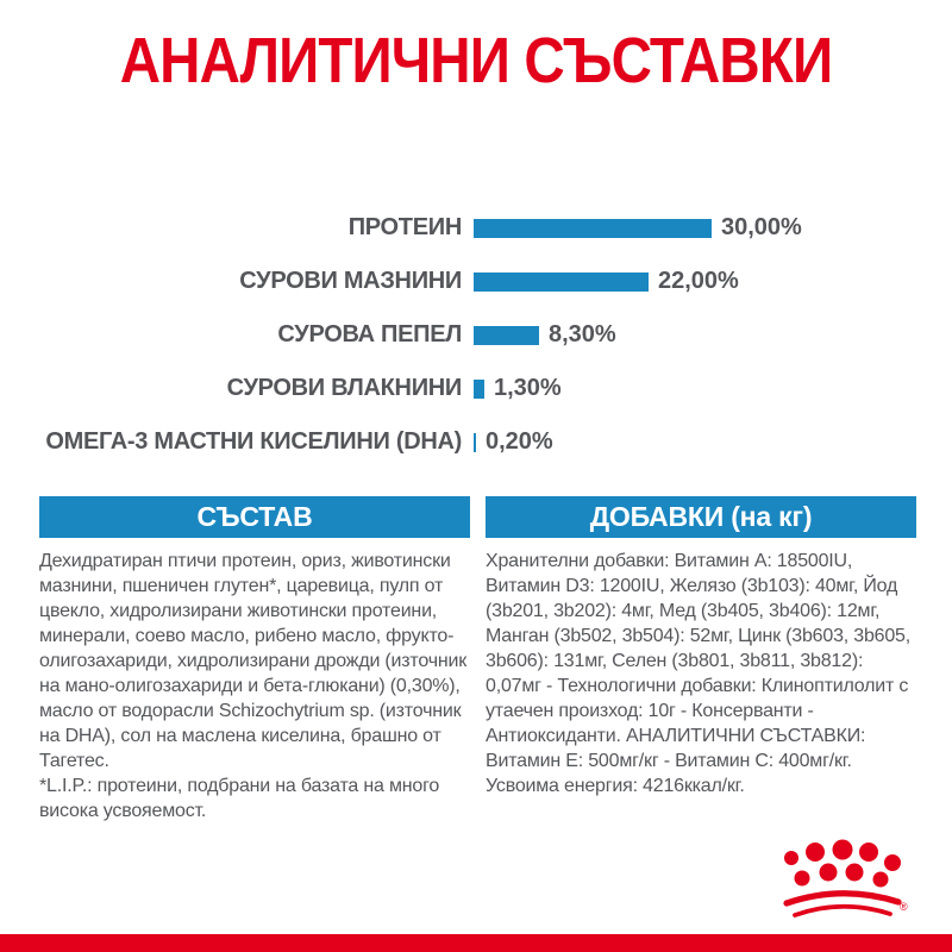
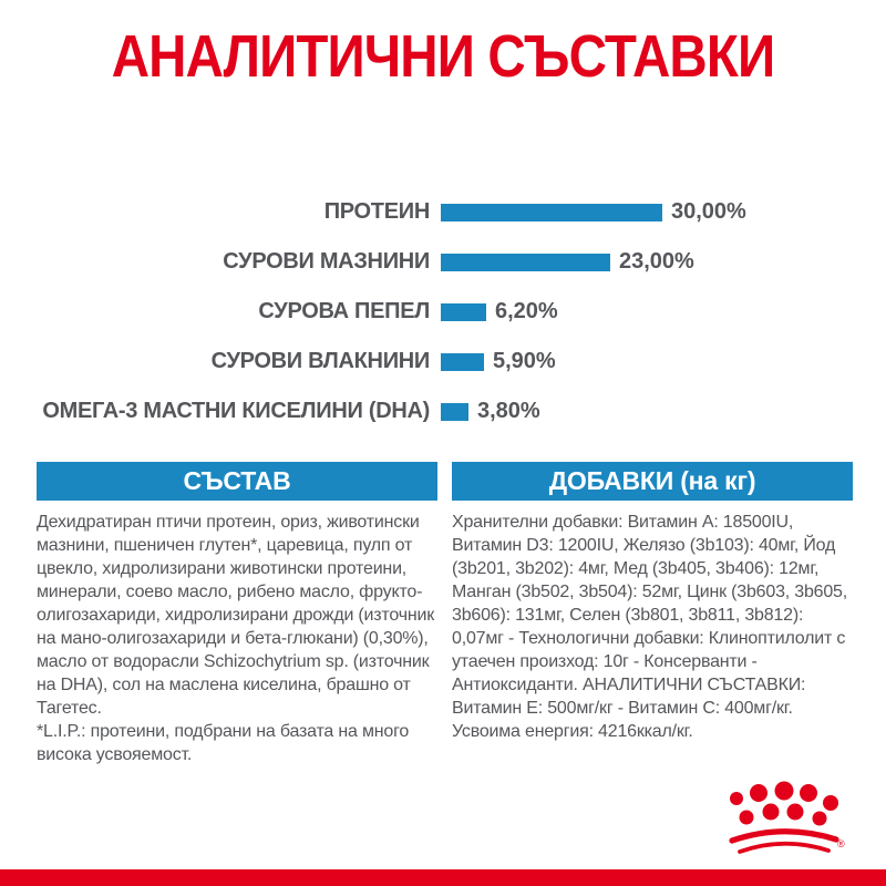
СУРОВИ МАЗНИНИ: 22,00% -> 23,00%
СУРОВА ПЕПЕЛ: 8,30% -> 6,20%
СУРОВИ ВЛАКНИНИ: 1,30% -> 5,90%
ОМЕГА-3 МАСТНИ КИСЕЛИНИ (DHA): 0,20% -> 3,80%
